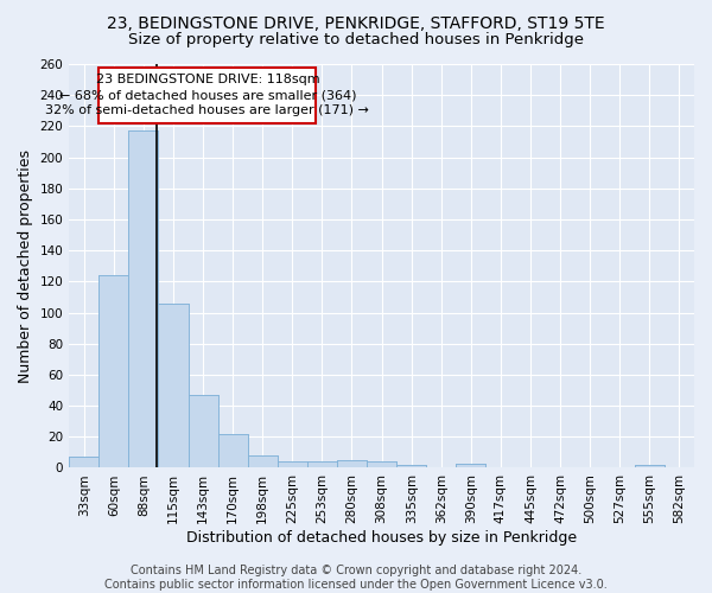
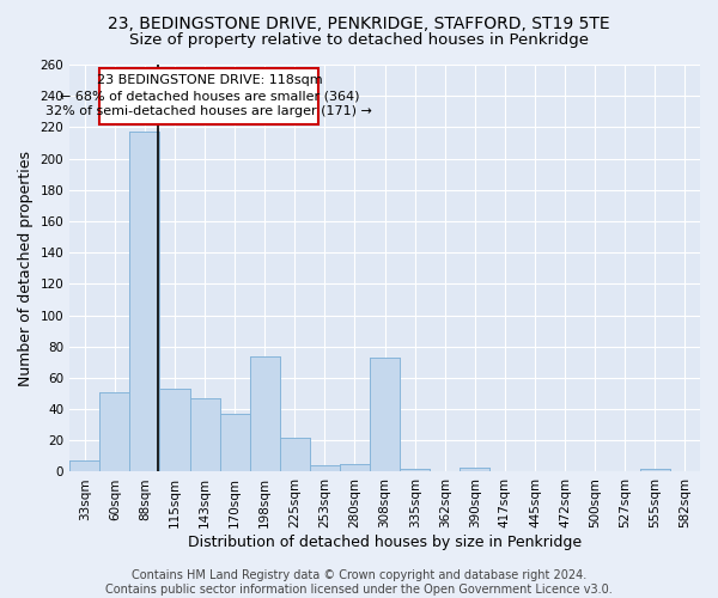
60sqm: 124 -> 51
115sqm: 106 -> 53
170sqm: 22 -> 37
198sqm: 8 -> 74
225sqm: 4 -> 22
308sqm: 4 -> 73
